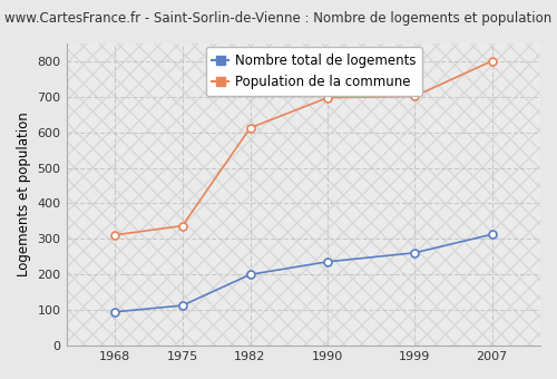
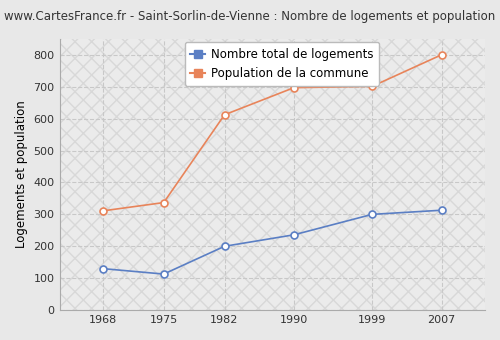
Nombre total de logements/1968: 95 -> 130
Nombre total de logements/1999: 261 -> 300
